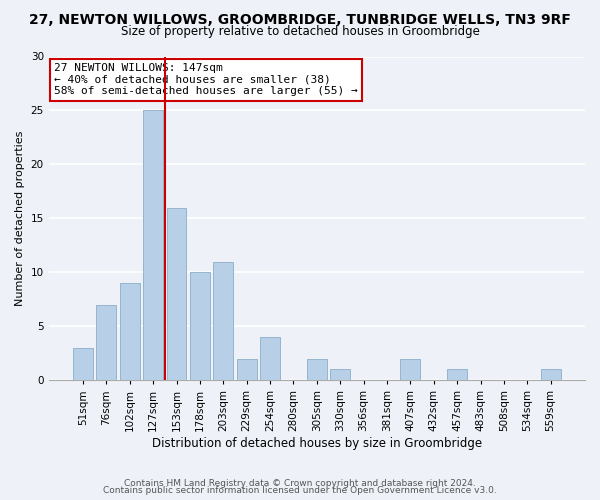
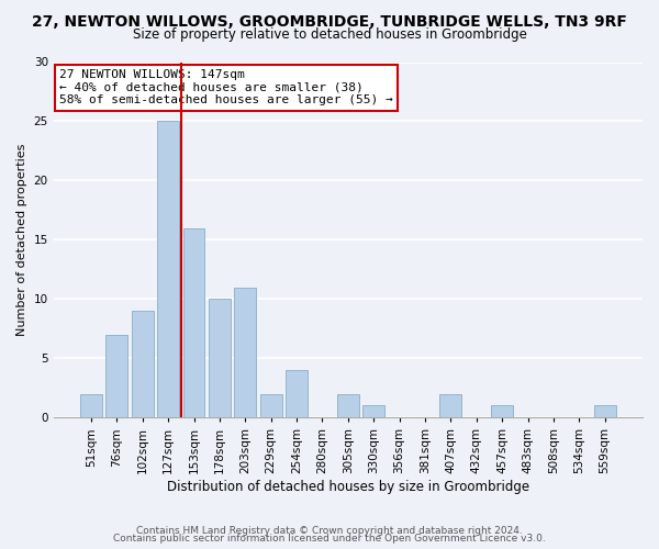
51sqm: 3 -> 2
